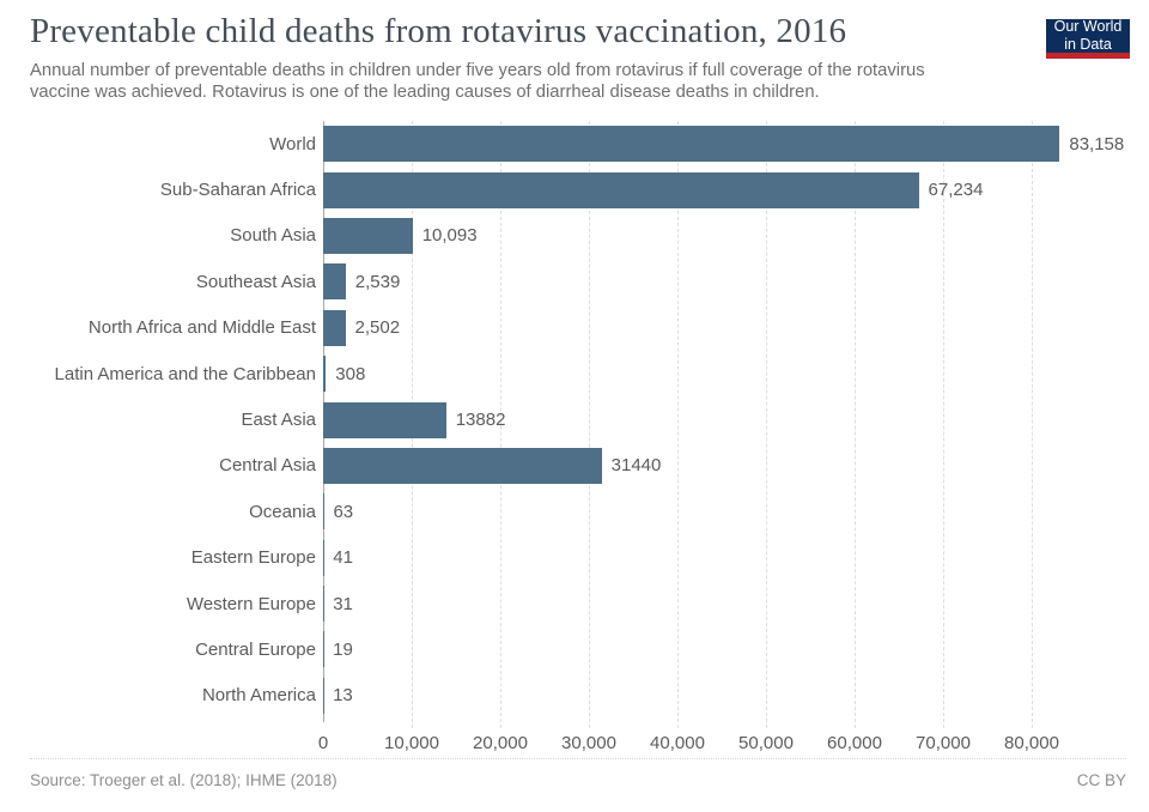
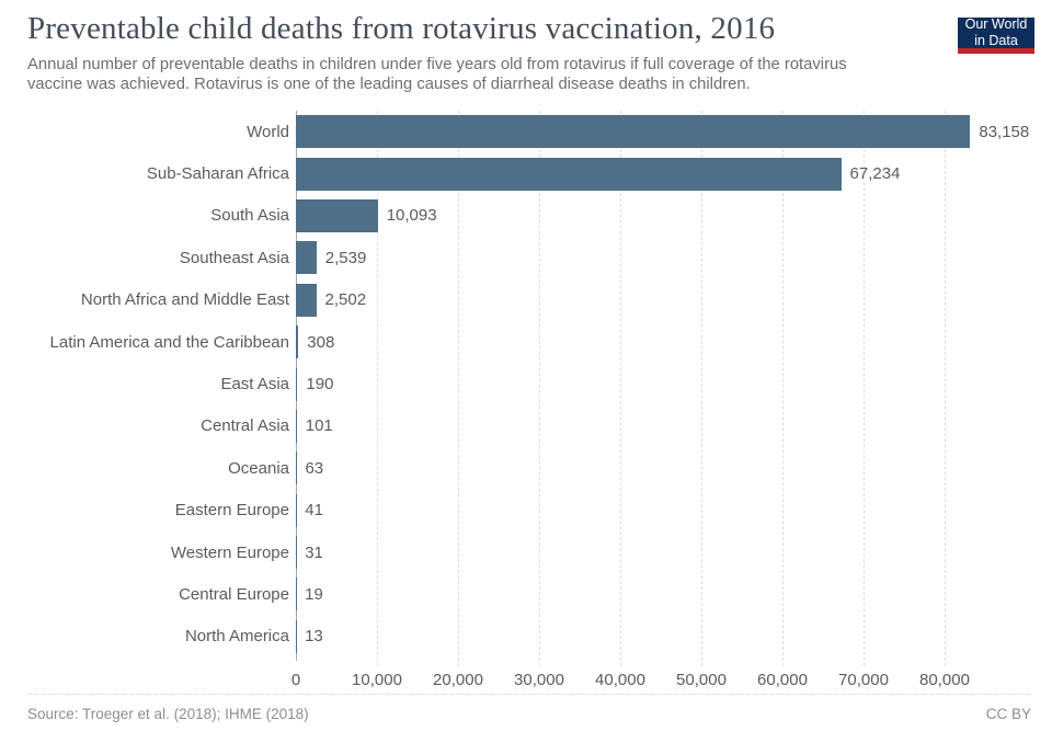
East Asia: 13882 -> 190
Central Asia: 31440 -> 101
